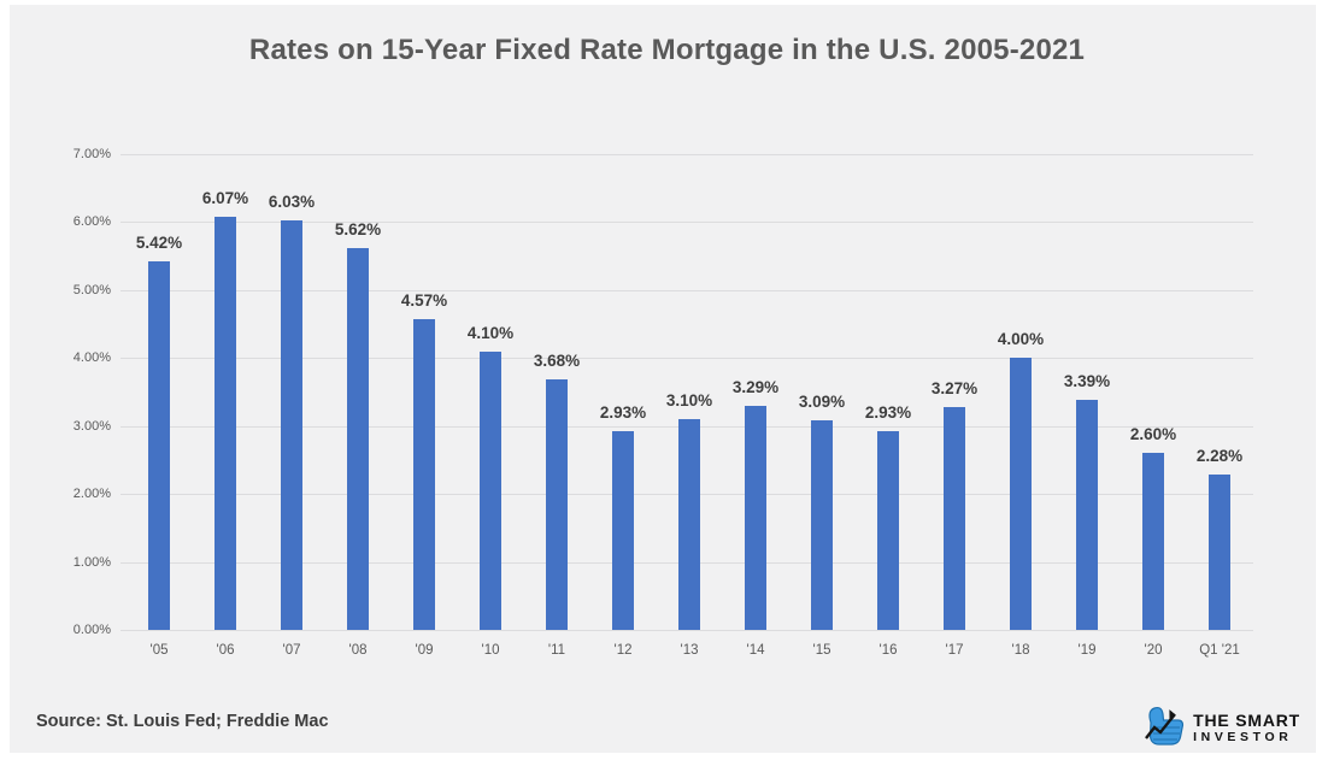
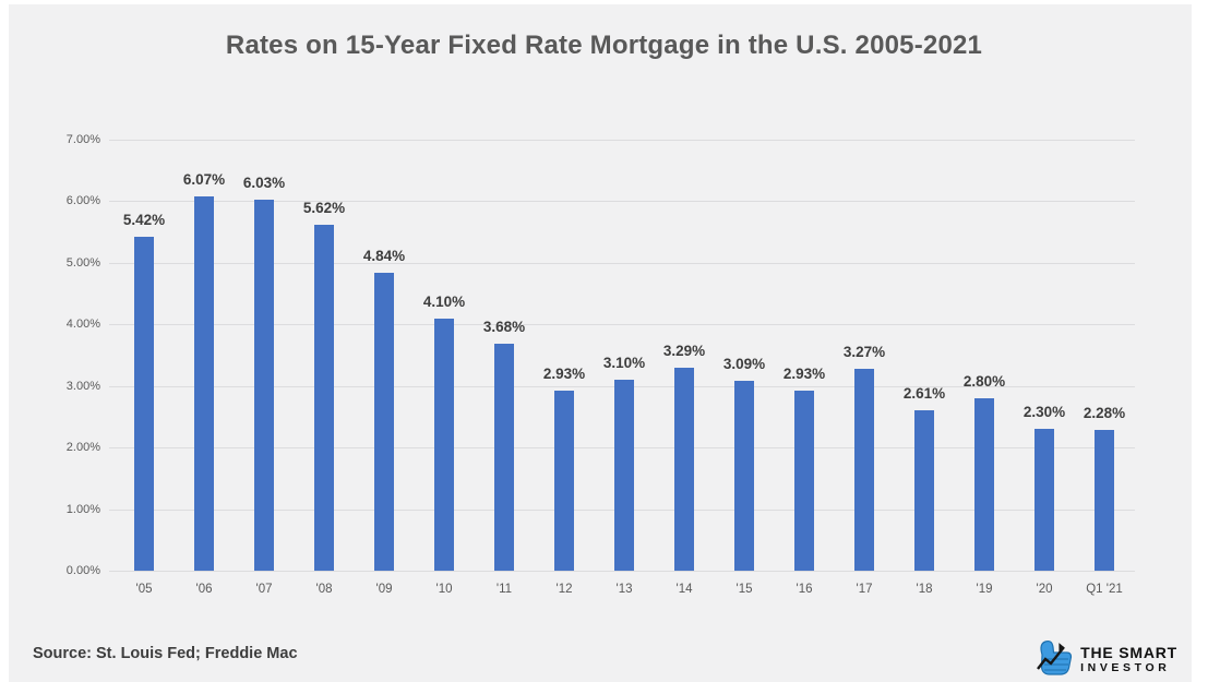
'09: 4.57% -> 4.84%
'18: 4.00% -> 2.61%
'19: 3.39% -> 2.80%
'20: 2.60% -> 2.30%
